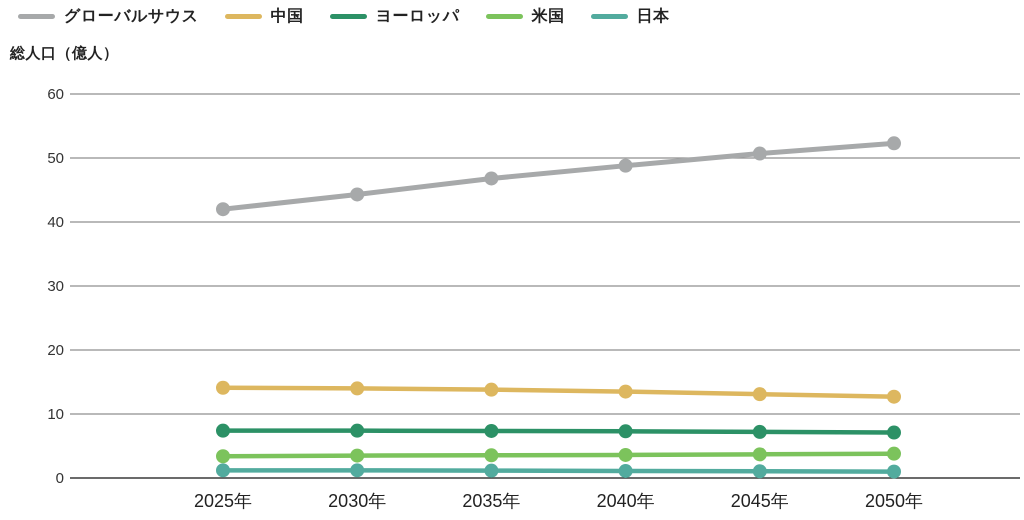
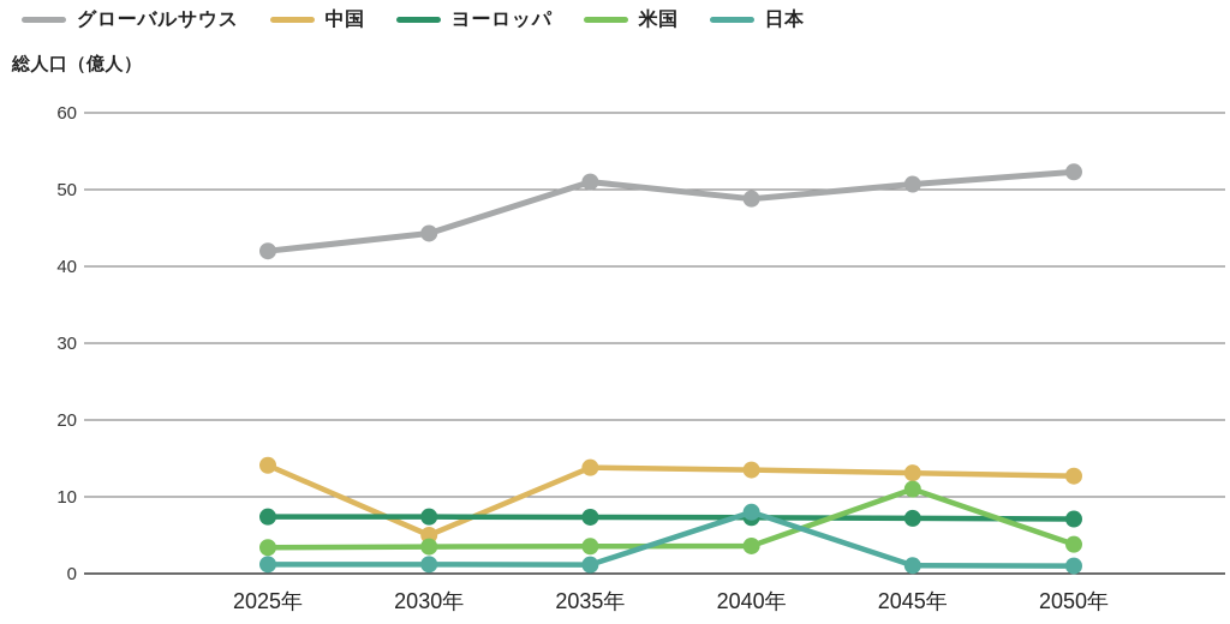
中国/2030年: 14 -> 5
グローバルサウス/2035年: 47 -> 51
日本/2040年: 1 -> 8
米国/2045年: 4 -> 11
